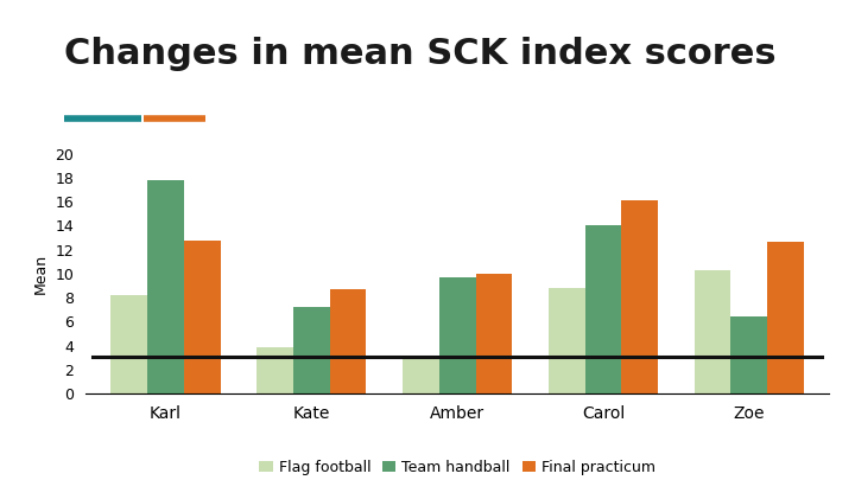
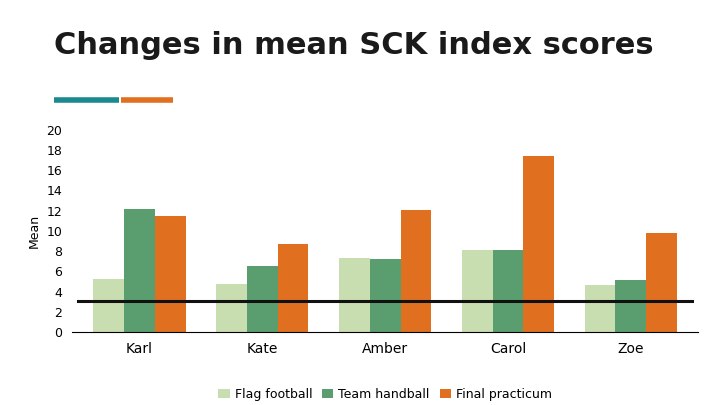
Flag football/Karl: 8.2 -> 5.2
Team handball/Karl: 17.8 -> 12.2
Final practicum/Karl: 12.8 -> 11.5
Flag football/Kate: 3.9 -> 4.8
Team handball/Kate: 7.2 -> 6.5
Flag football/Amber: 2.9 -> 7.3
Team handball/Amber: 9.7 -> 7.2
Final practicum/Amber: 10.0 -> 12.1
Flag football/Carol: 8.8 -> 8.1
Team handball/Carol: 14.0 -> 8.1
Final practicum/Carol: 16.1 -> 17.4
Flag football/Zoe: 10.3 -> 4.7
Team handball/Zoe: 6.4 -> 5.1
Final practicum/Zoe: 12.7 -> 9.8
